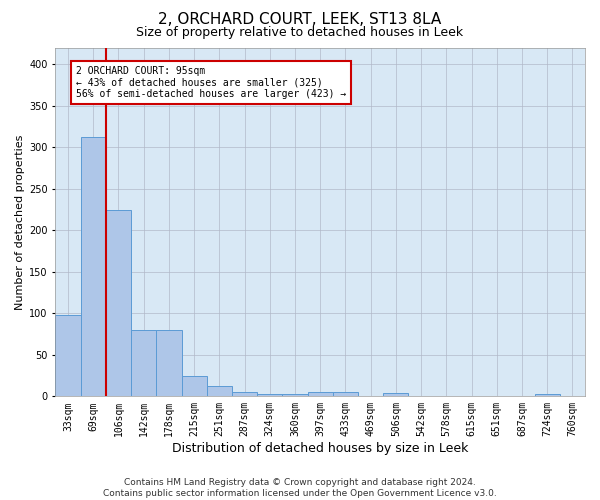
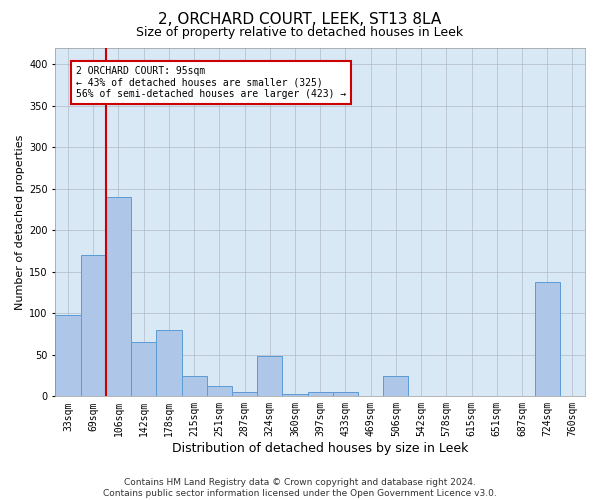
69sqm: 312 -> 170
106sqm: 224 -> 240
142sqm: 80 -> 66
324sqm: 3 -> 48
506sqm: 4 -> 24
724sqm: 3 -> 138
